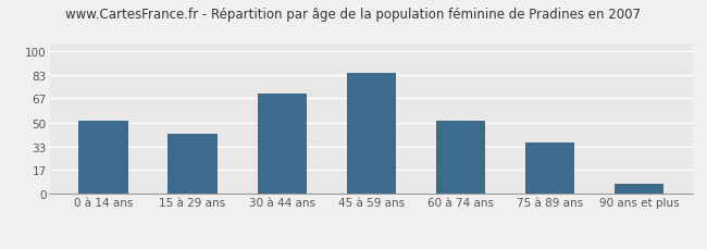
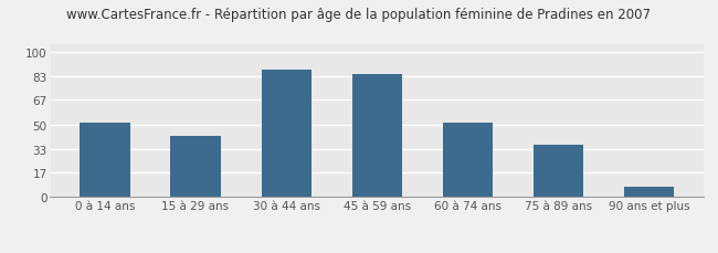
30 à 44 ans: 70 -> 88
